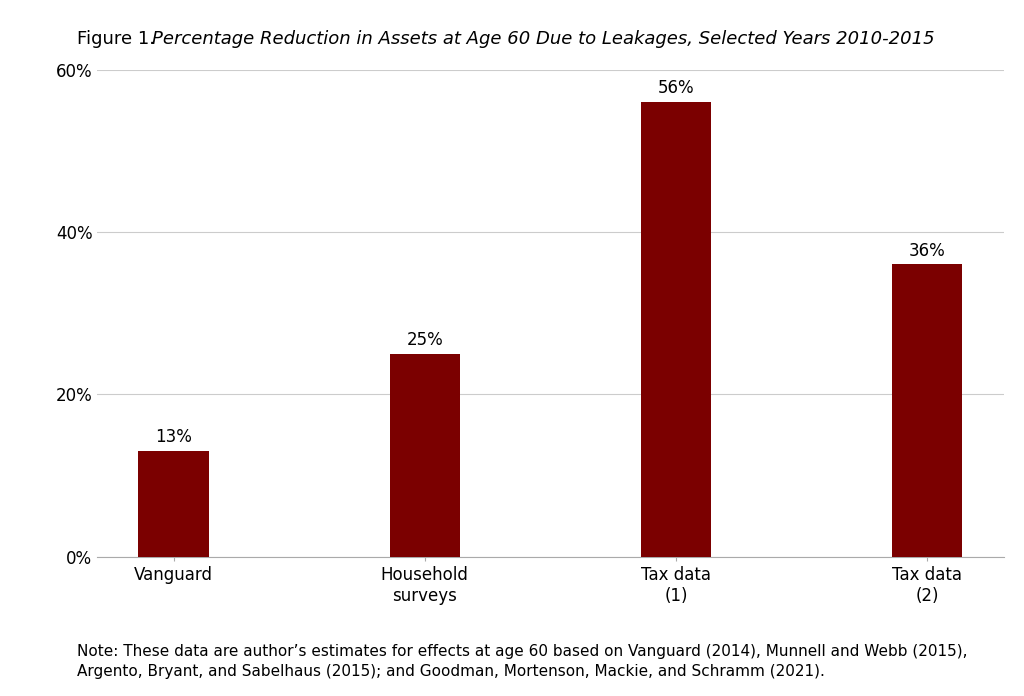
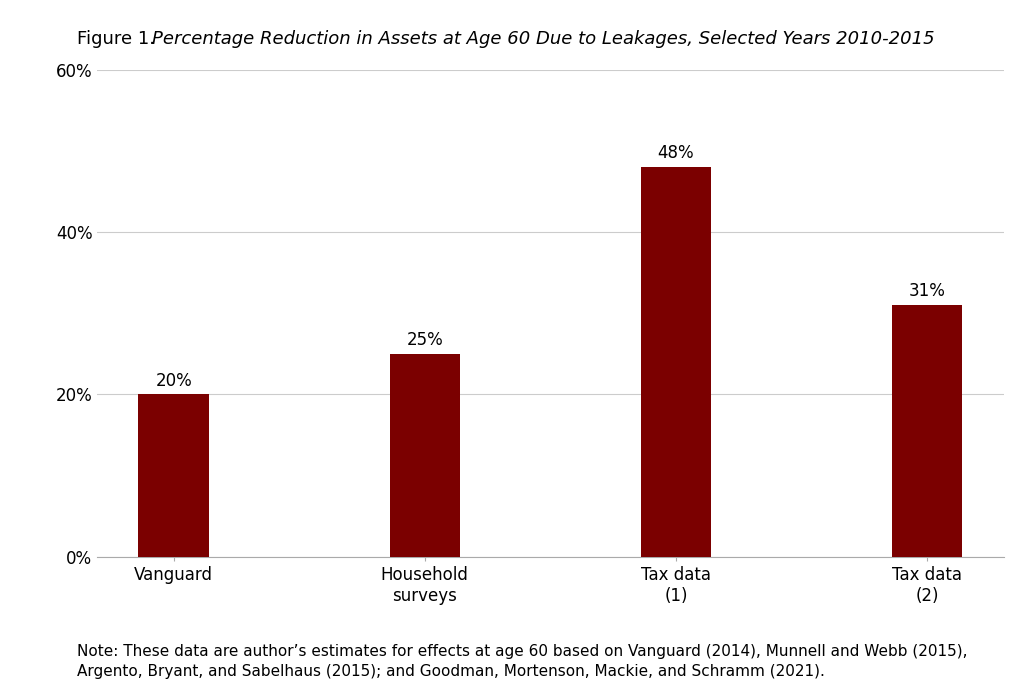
Vanguard: 13% -> 20%
Tax data (1): 56% -> 48%
Tax data (2): 36% -> 31%
